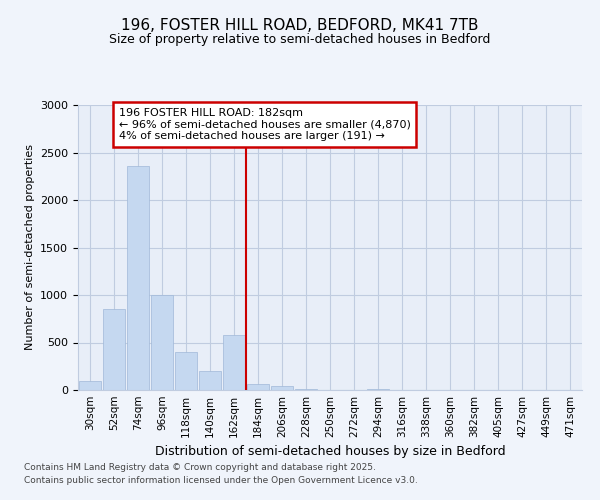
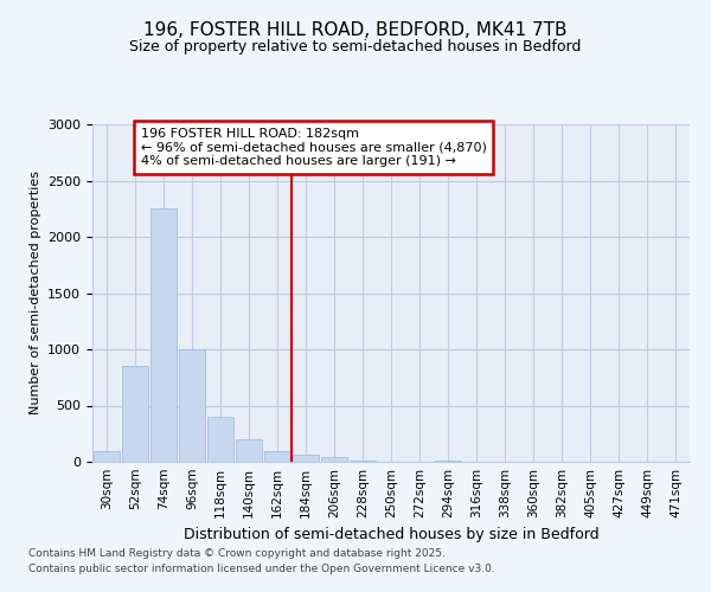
74sqm: 2360 -> 2250
162sqm: 580 -> 100
